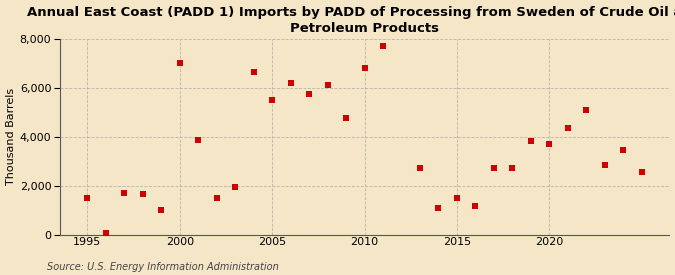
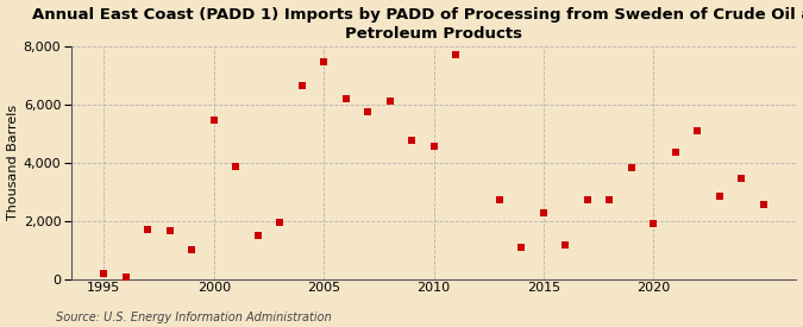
1995: 1,500 -> 200
2000: 7,000 -> 5,450
2005: 5,500 -> 7,450
2010: 6,800 -> 4,550
2015: 1,500 -> 2,250
2020: 3,700 -> 1,900
